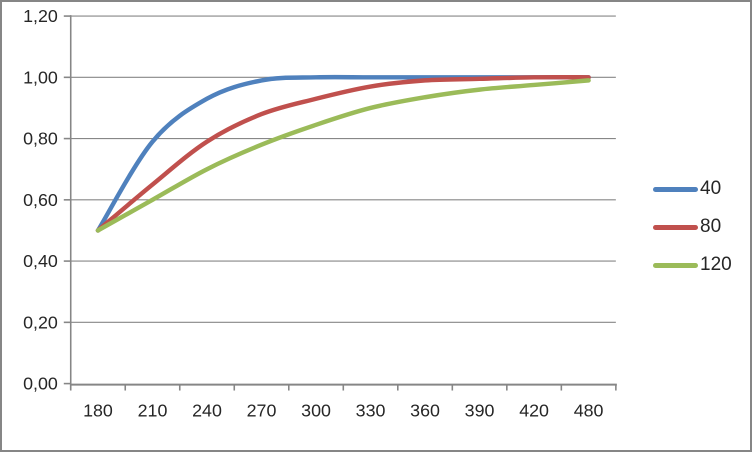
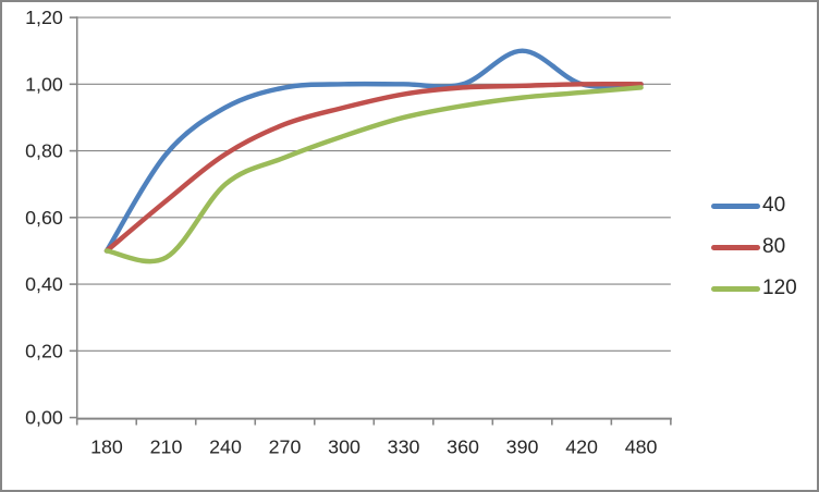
120/210: 0,60 -> 0,48
40/390: 1,00 -> 1,10
